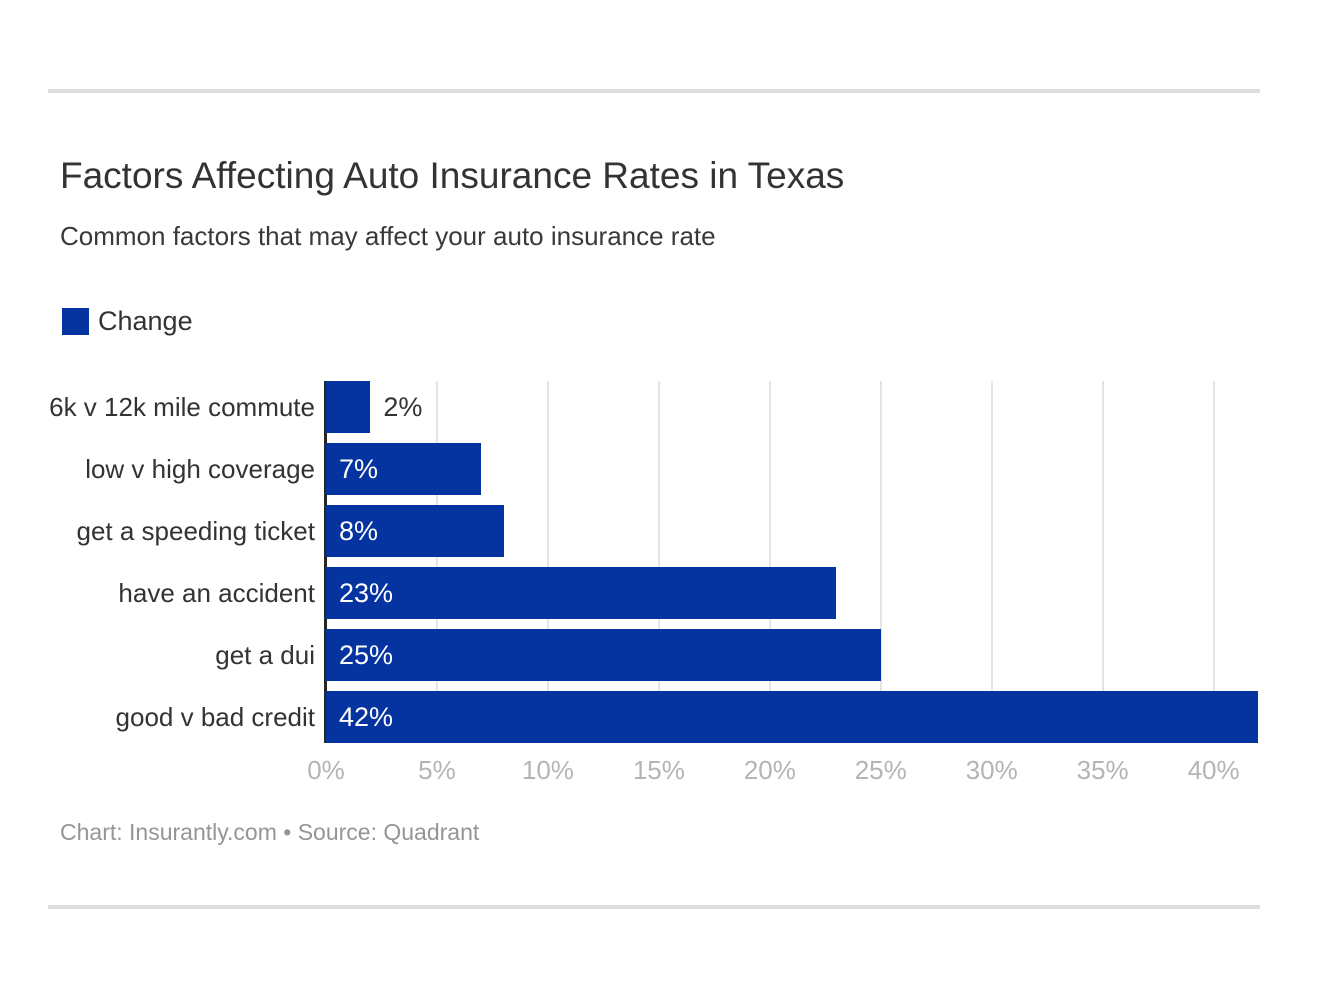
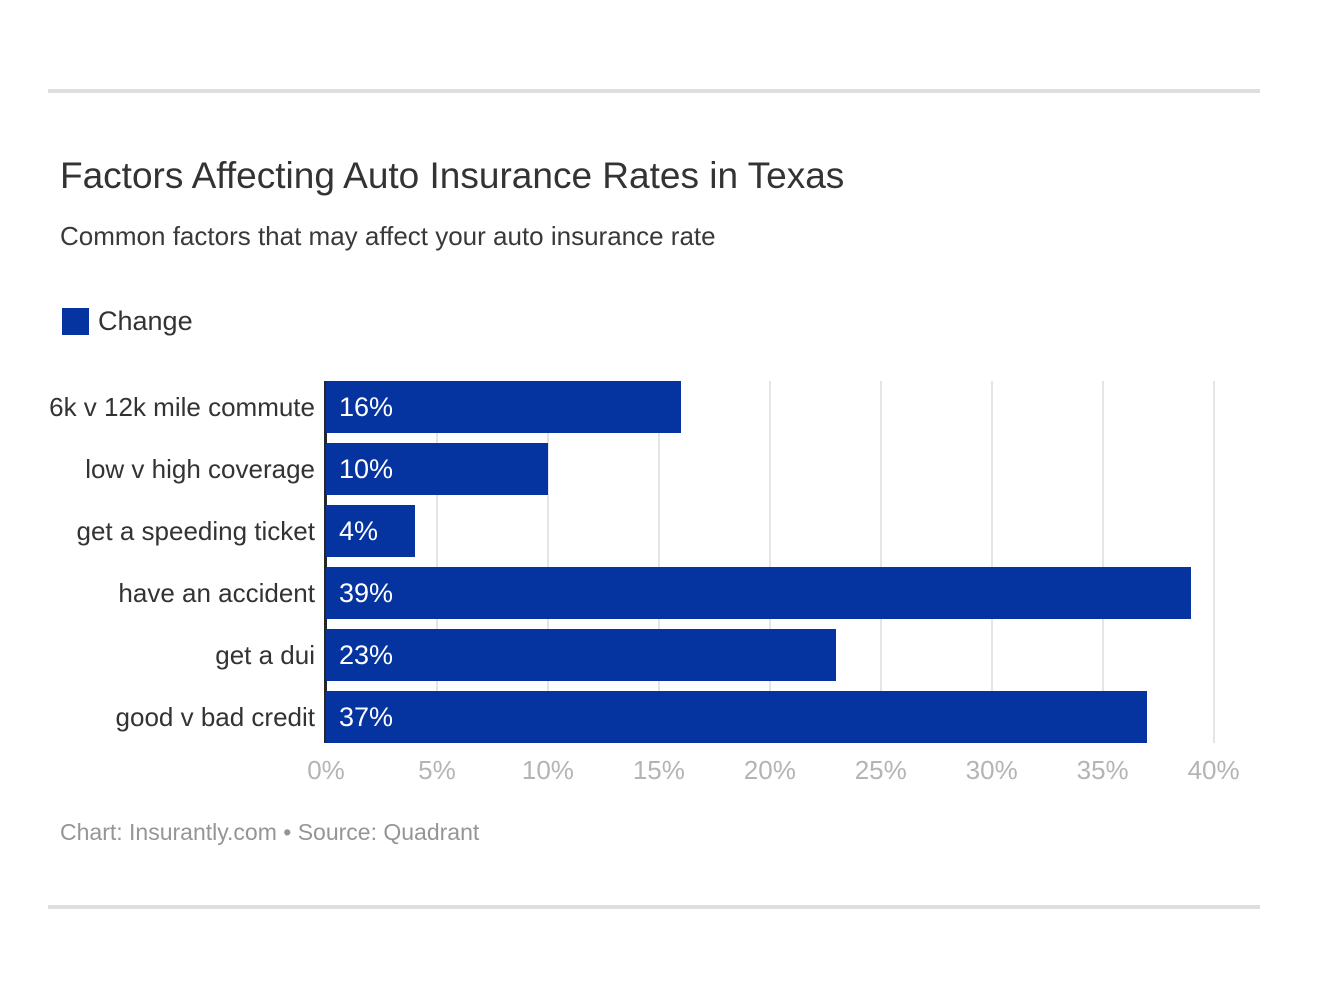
6k v 12k mile commute: 2% -> 16%
low v high coverage: 7% -> 10%
get a speeding ticket: 8% -> 4%
have an accident: 23% -> 39%
get a dui: 25% -> 23%
good v bad credit: 42% -> 37%
